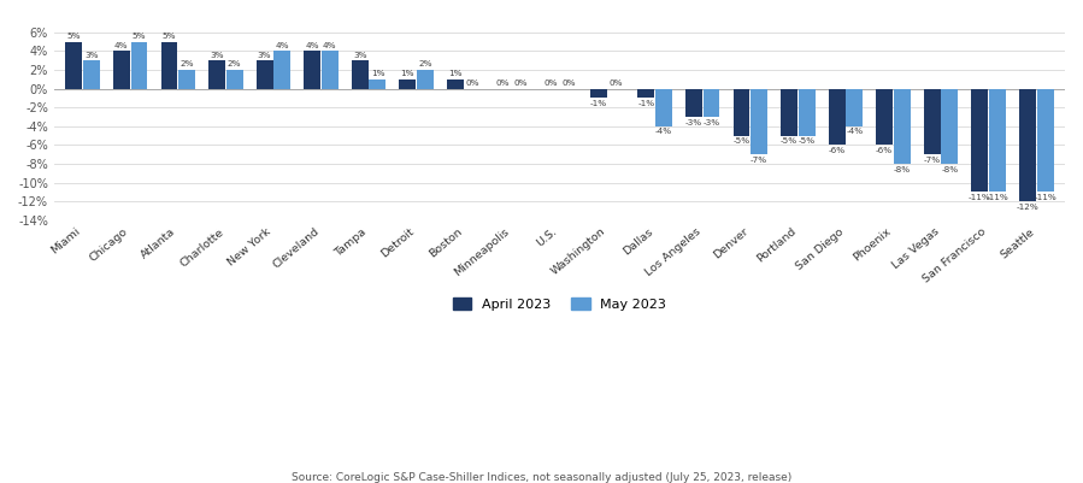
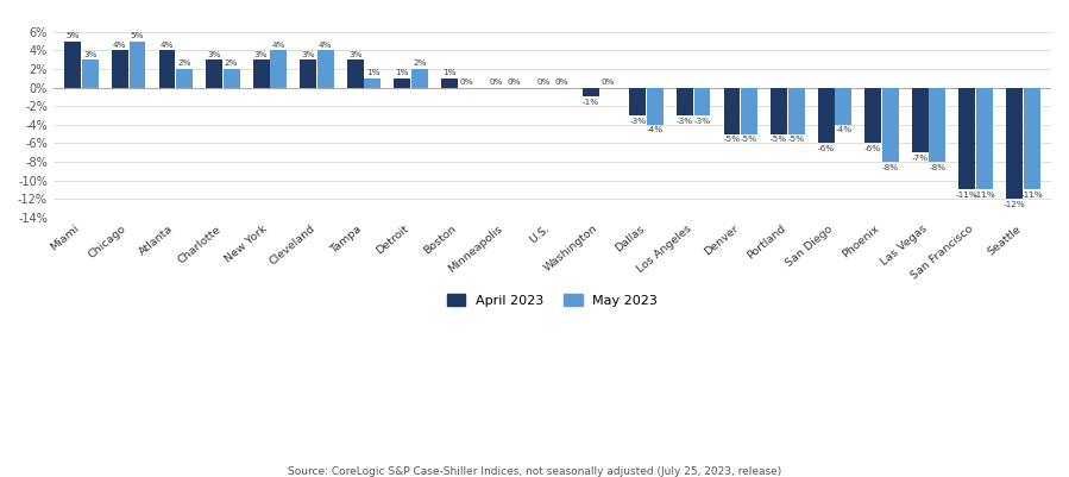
April 2023/Atlanta: 5% -> 4%
April 2023/Cleveland: 4% -> 3%
April 2023/Dallas: -1% -> -3%
May 2023/Denver: -7% -> -5%
